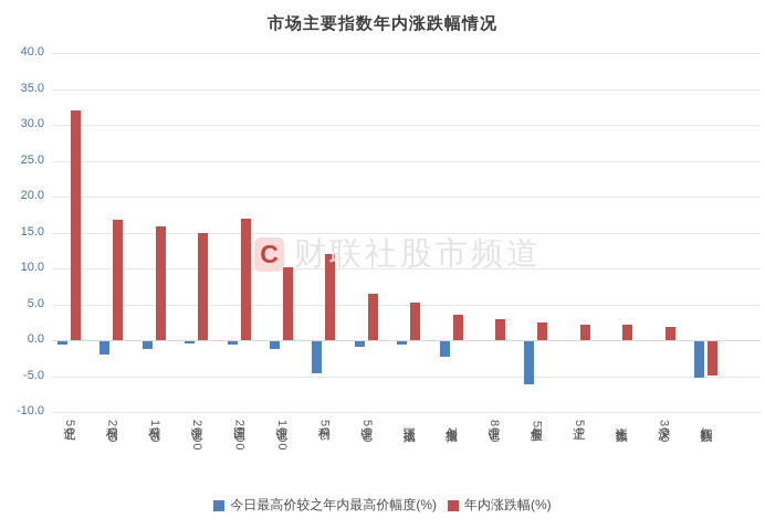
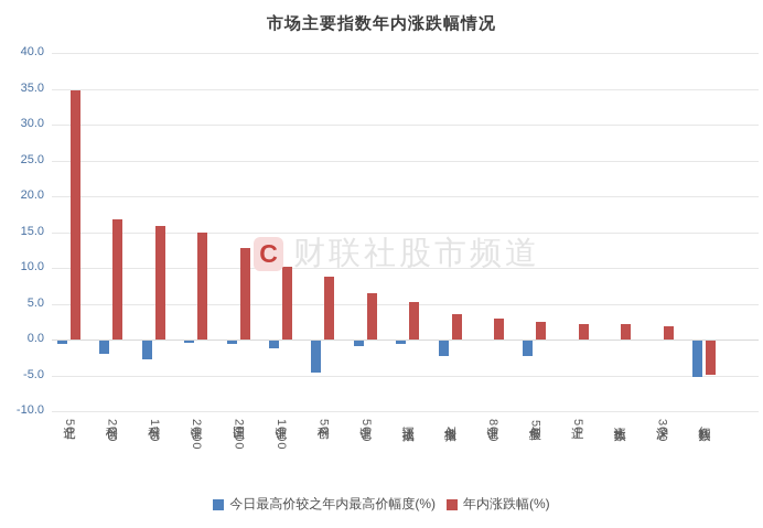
年内涨跌幅(%)/北证50: 32 -> 35
今日最高价较之年内最高价幅度(%)/科创100: -1 -> -3
年内涨跌幅(%)/国证2000: 17 -> 13
年内涨跌幅(%)/科创50: 12 -> 9
今日最高价较之年内最高价幅度(%)/创业板50: -6 -> -2
